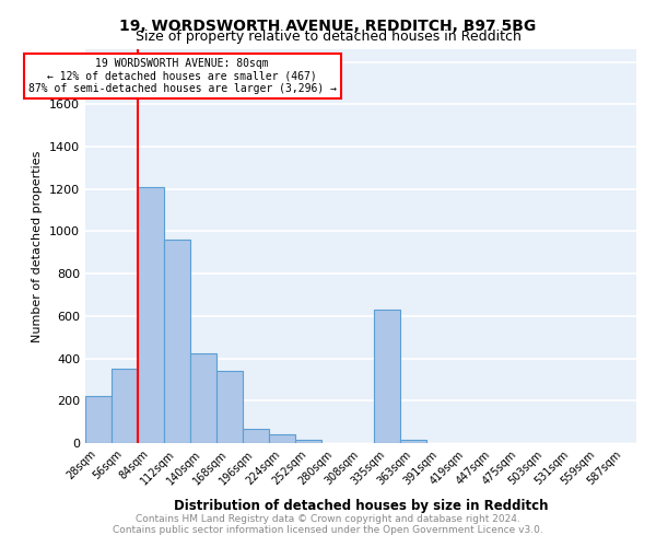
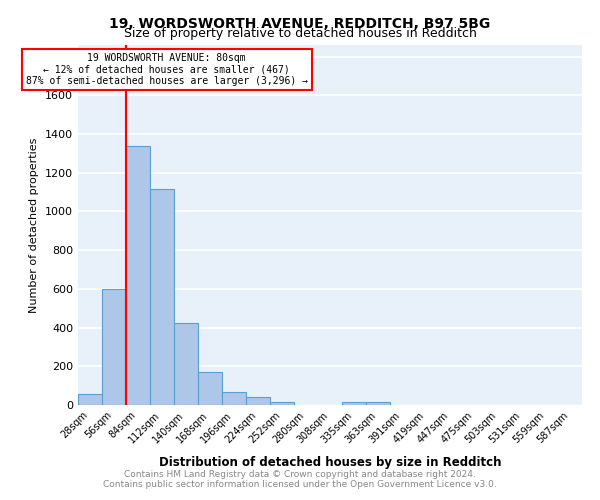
28sqm: 220 -> 60
56sqm: 350 -> 600
84sqm: 1210 -> 1340
112sqm: 960 -> 1120
168sqm: 340 -> 170
335sqm: 630 -> 20
